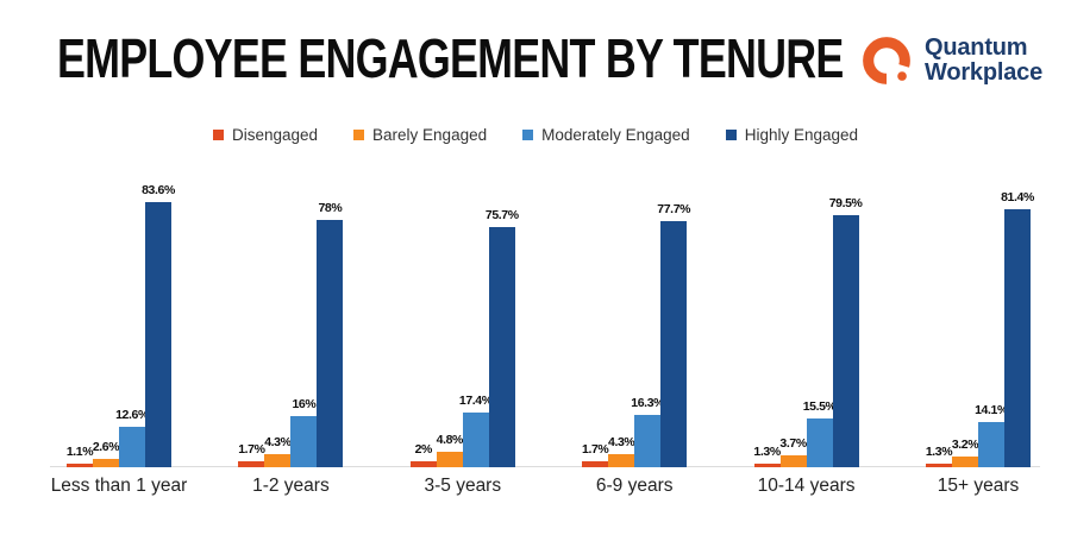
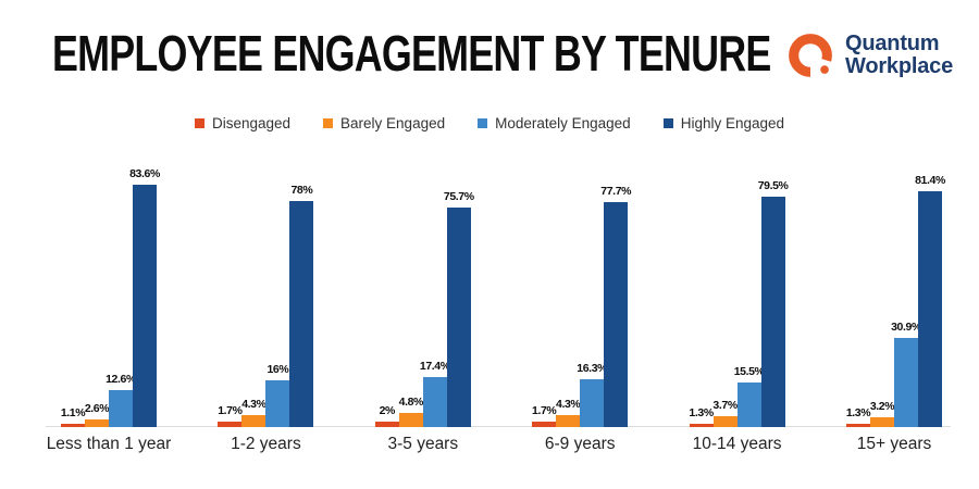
Moderately Engaged/15+ years: 14.1% -> 30.9%
